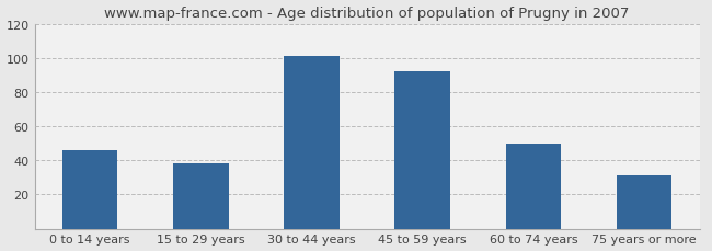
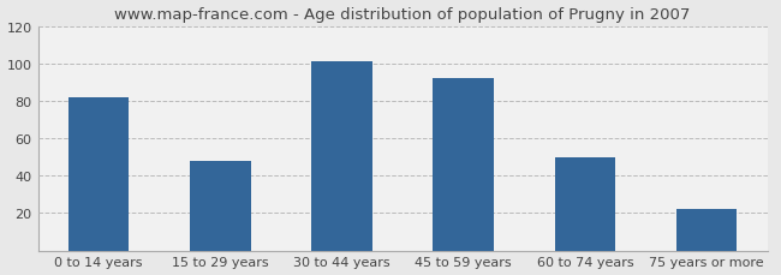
0 to 14 years: 46 -> 82
15 to 29 years: 38 -> 48
75 years or more: 31 -> 22
